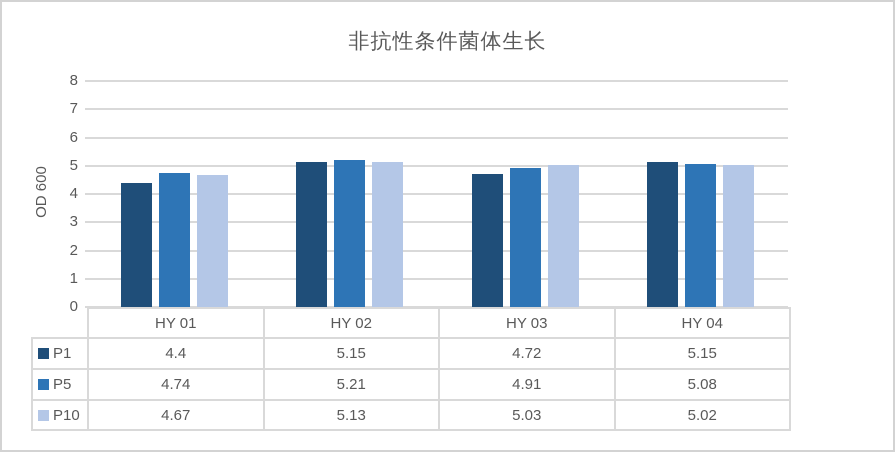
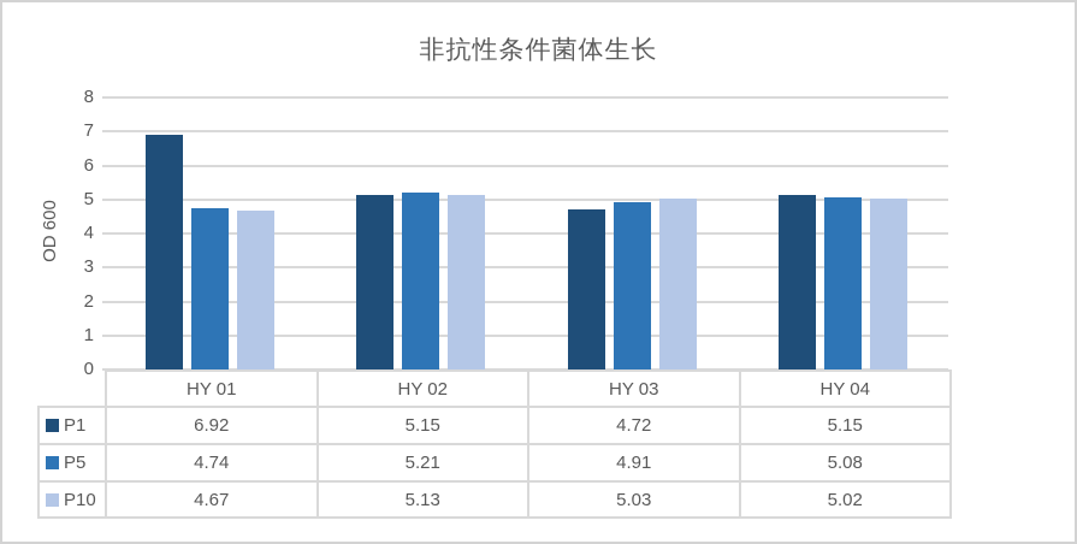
P1/HY 01: 4.4 -> 6.92
